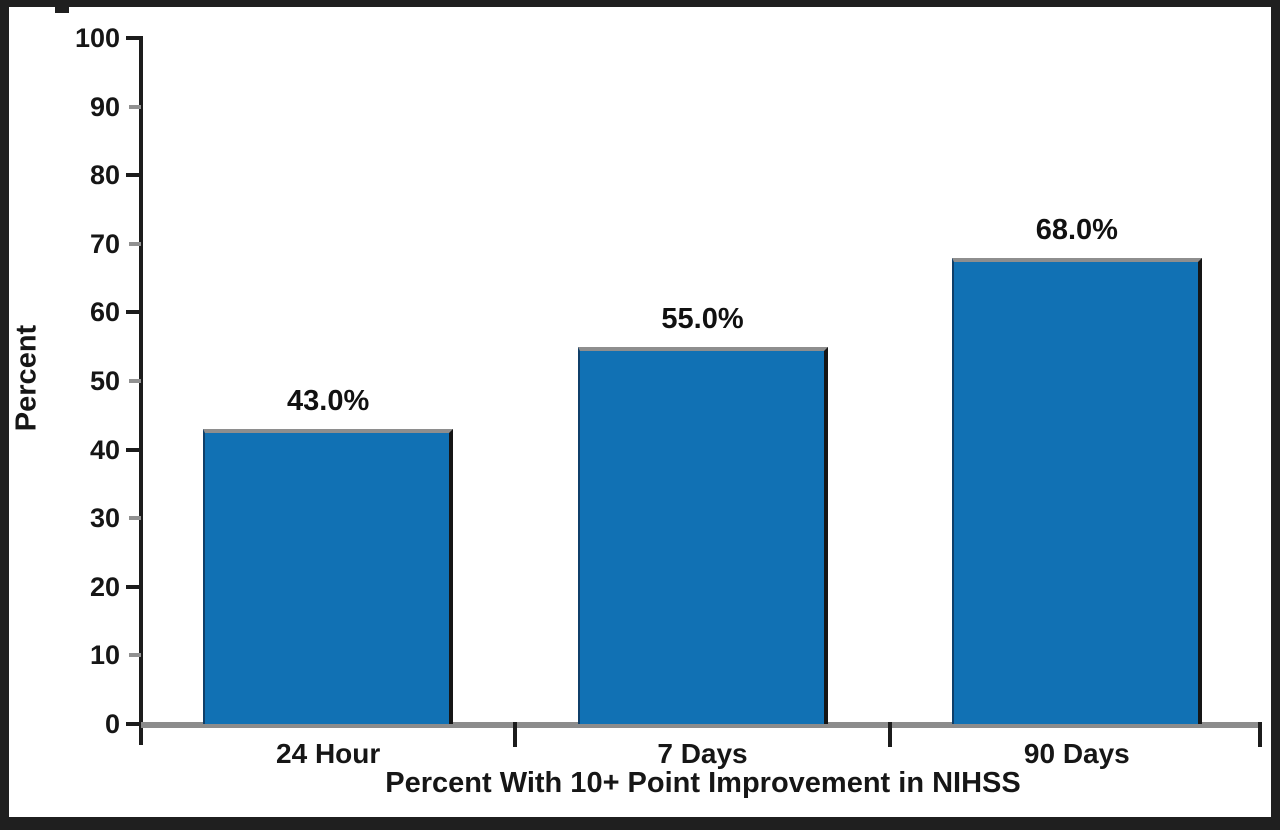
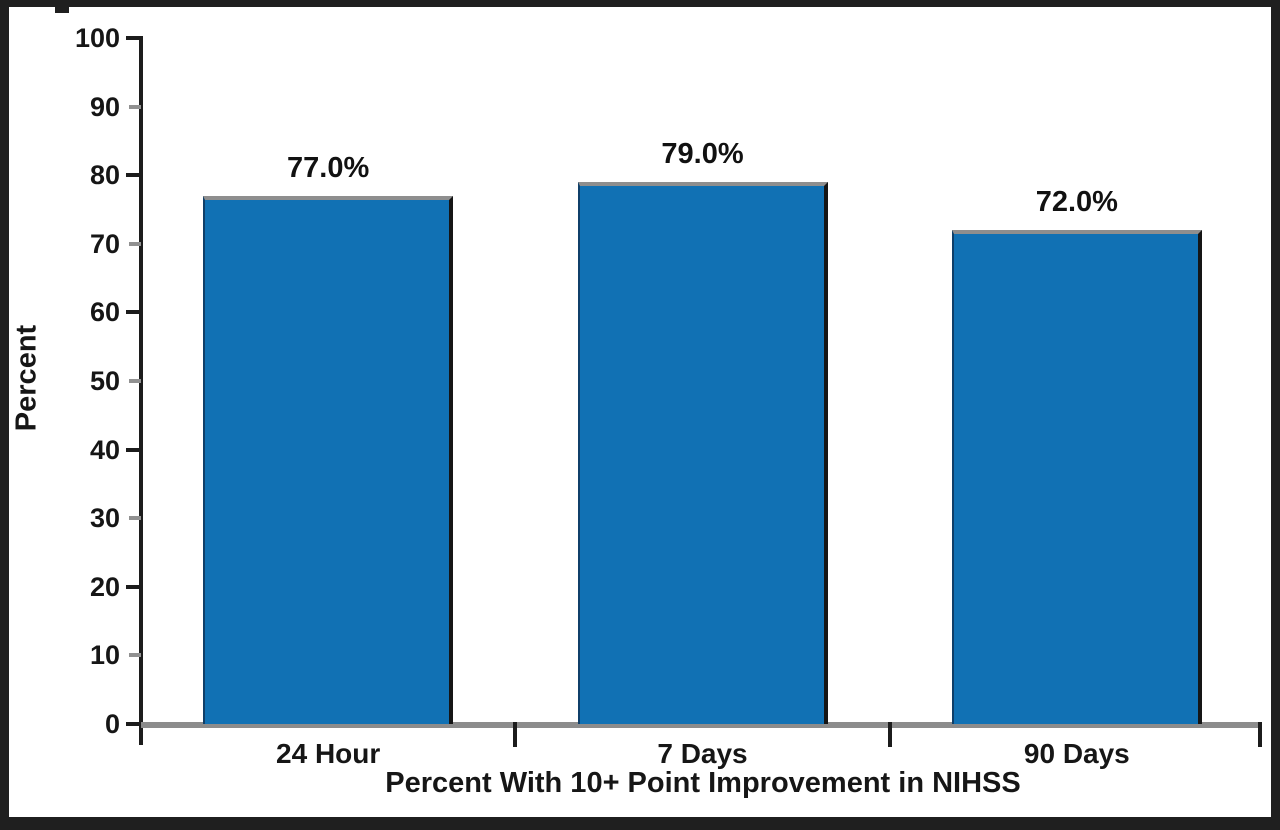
24 Hour: 43.0% -> 77.0%
7 Days: 55.0% -> 79.0%
90 Days: 68.0% -> 72.0%
